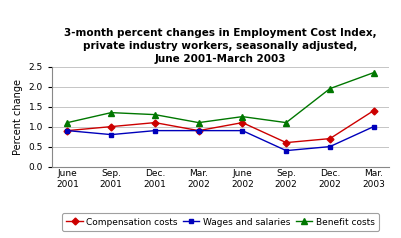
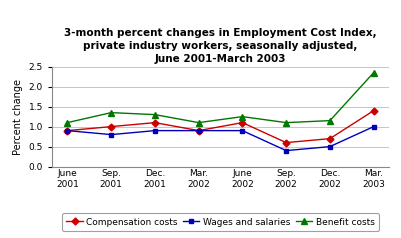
Benefit costs/Dec. 2002: 1.95 -> 1.15
